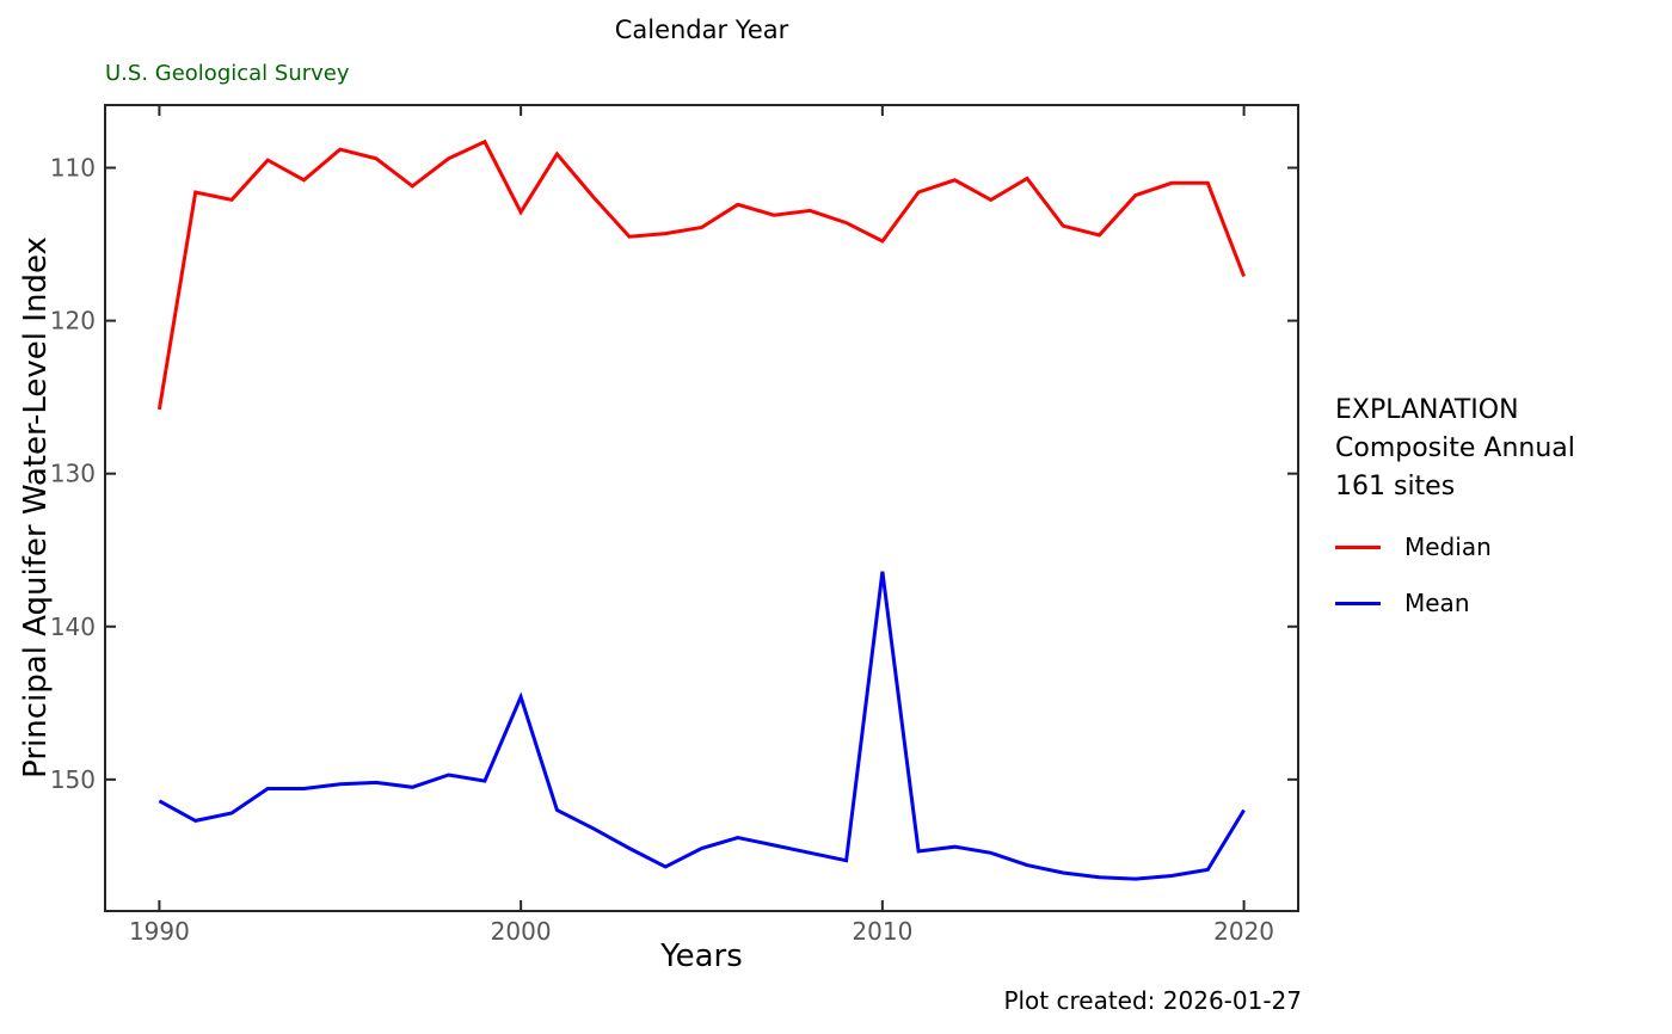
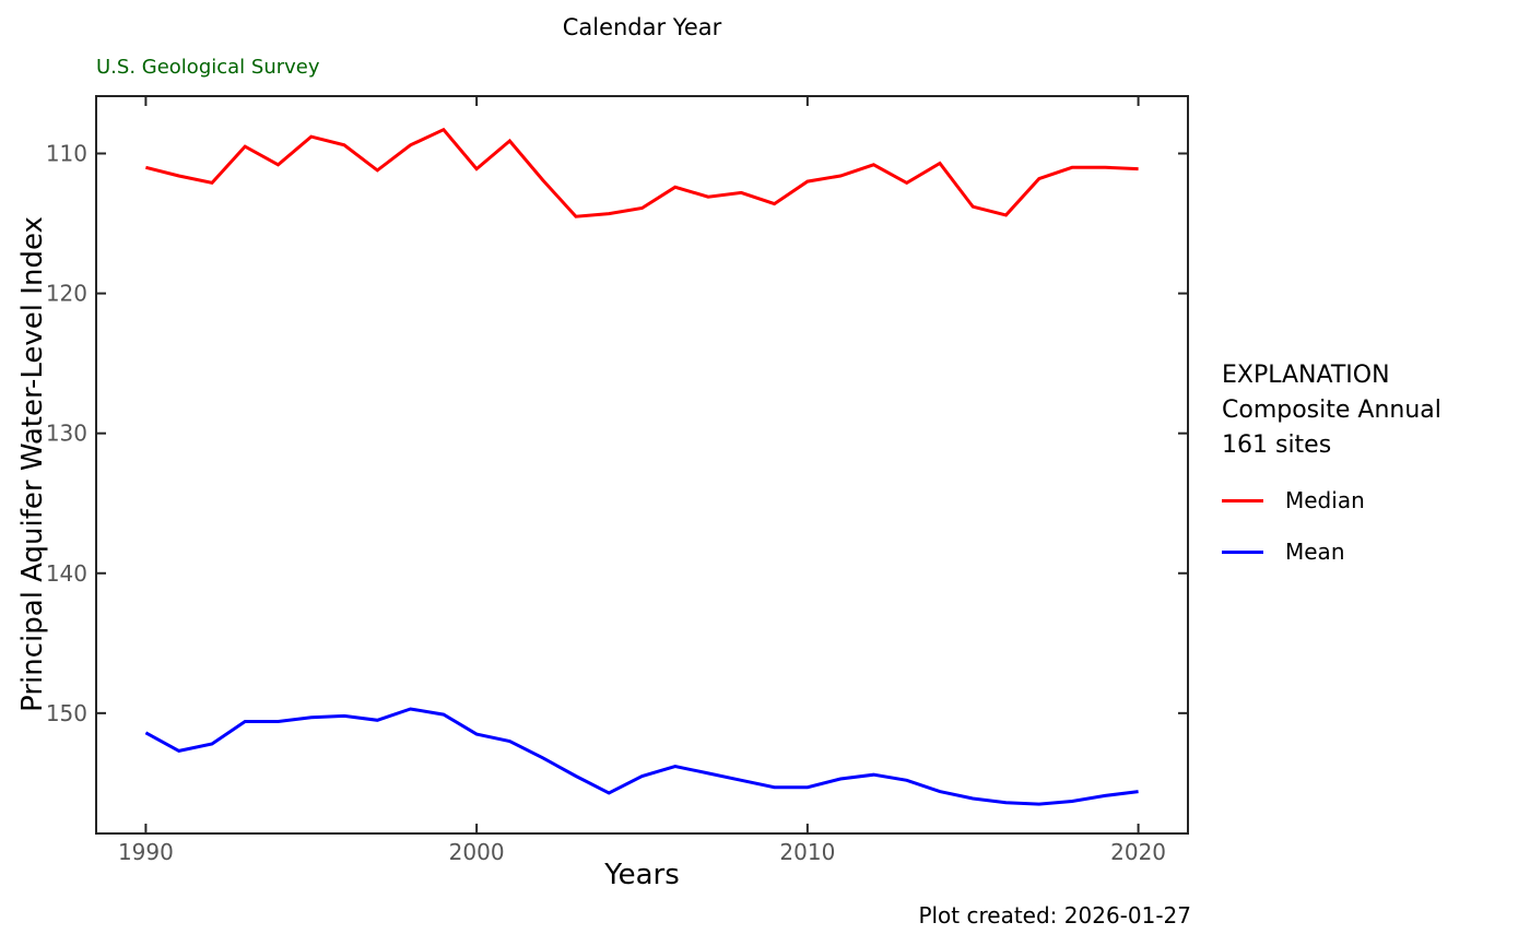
Median/1990: 125.8 -> 111.0
Median/2000: 112.9 -> 111.1
Mean/2000: 144.6 -> 151.5
Median/2010: 114.8 -> 112.0
Mean/2010: 136.4 -> 155.3
Median/2020: 117.1 -> 111.1
Mean/2020: 152.0 -> 155.6
